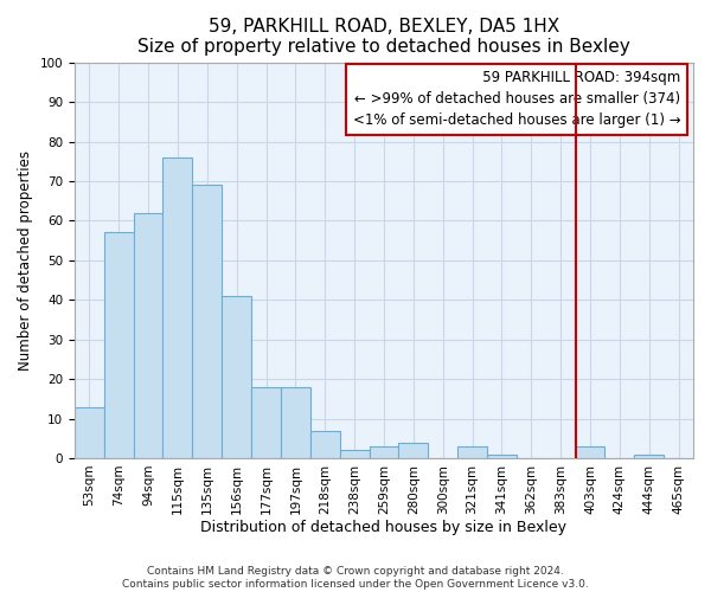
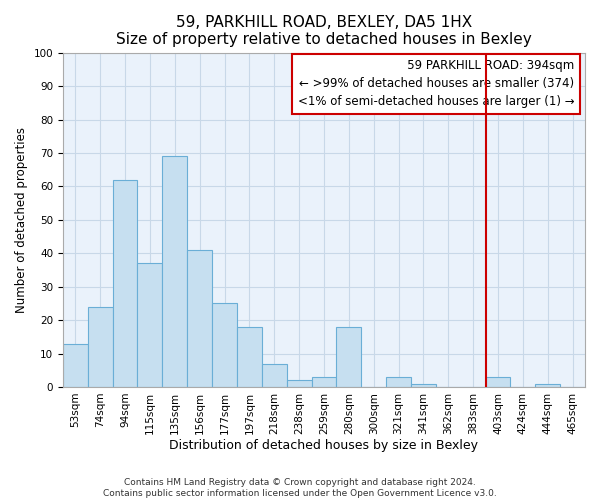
74sqm: 57 -> 24
115sqm: 76 -> 37
177sqm: 18 -> 25
280sqm: 4 -> 18
